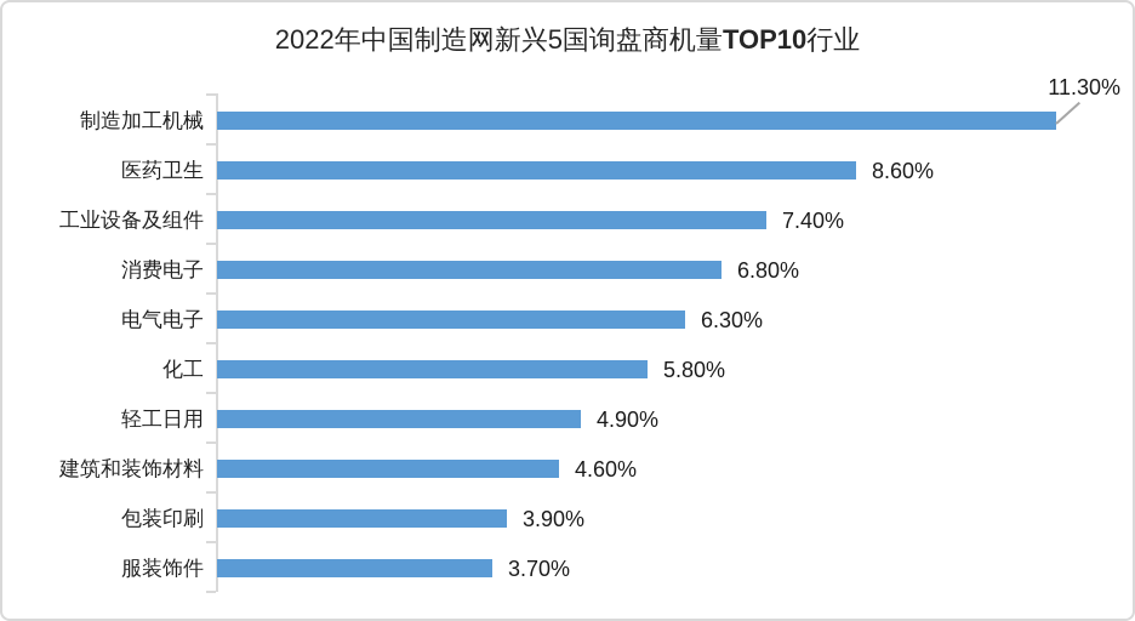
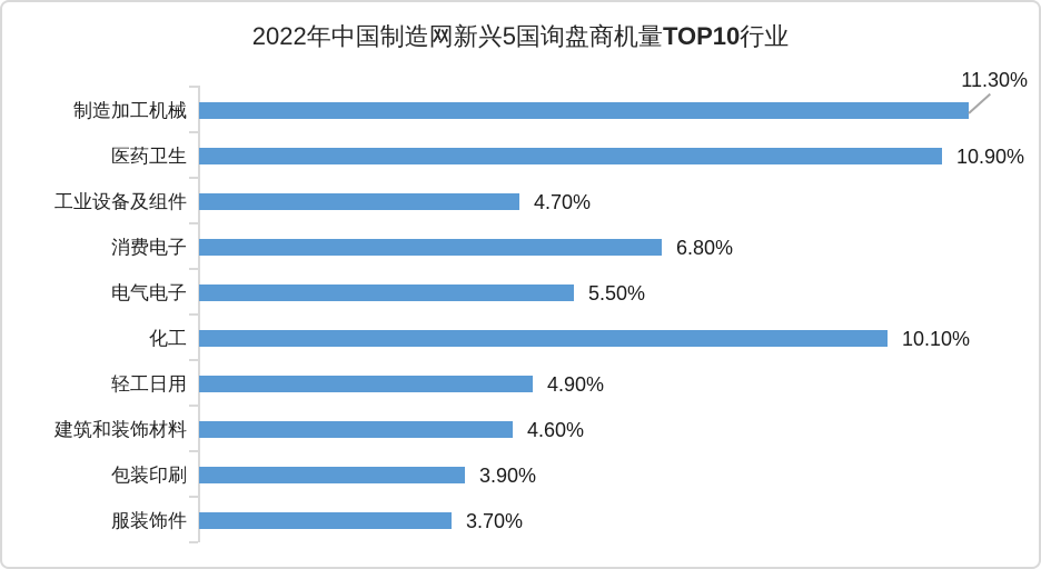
医药卫生: 8.60% -> 10.90%
工业设备及组件: 7.40% -> 4.70%
电气电子: 6.30% -> 5.50%
化工: 5.80% -> 10.10%
